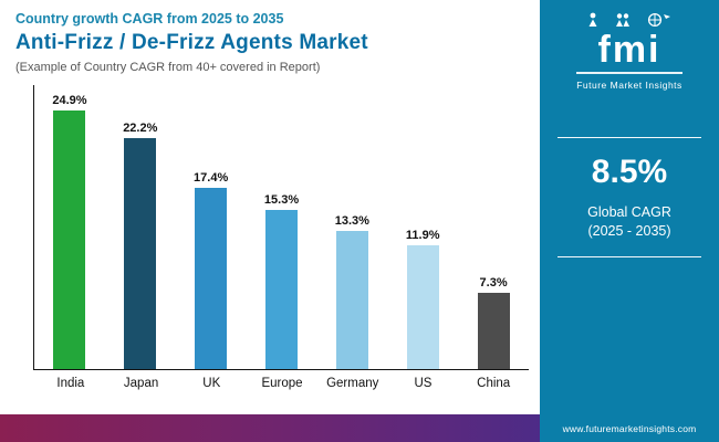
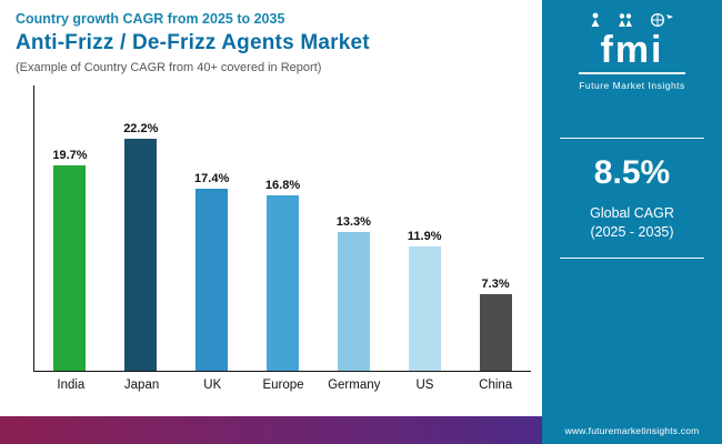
India: 24.9% -> 19.7%
Europe: 15.3% -> 16.8%
